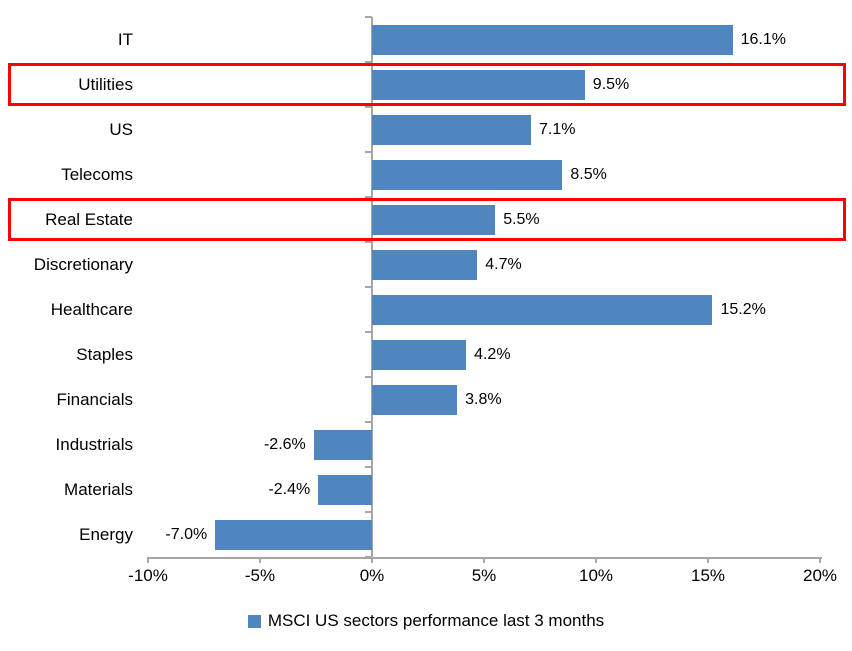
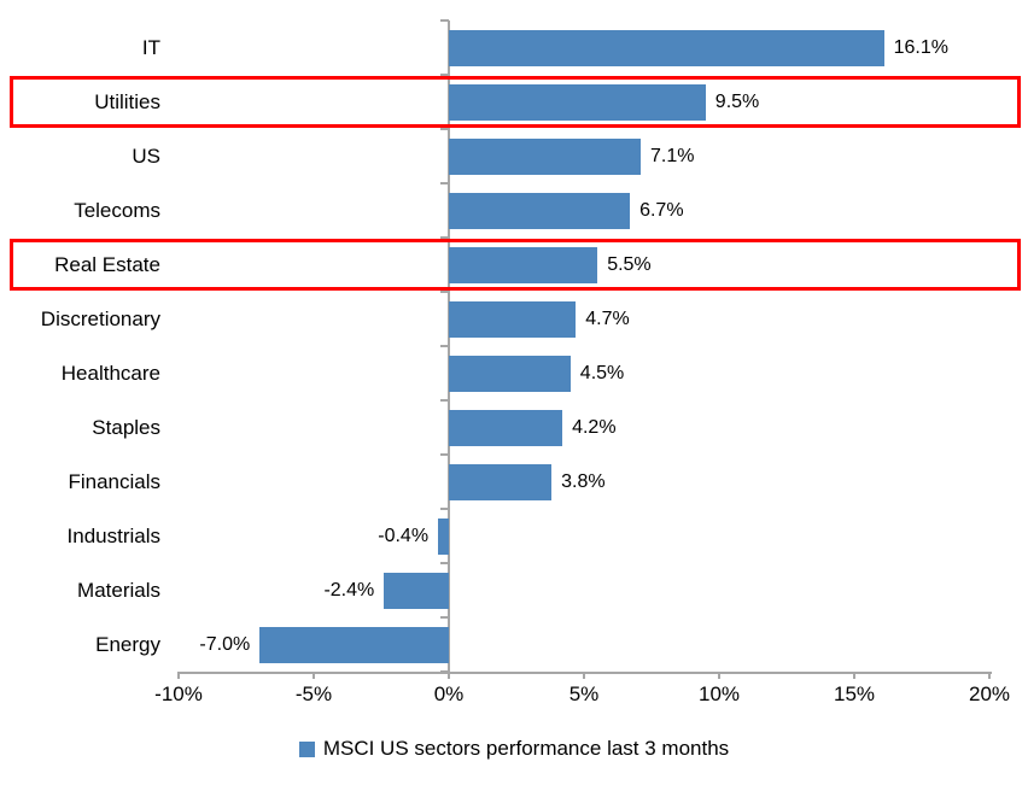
Telecoms: 8.5% -> 6.7%
Healthcare: 15.2% -> 4.5%
Industrials: -2.6% -> -0.4%
